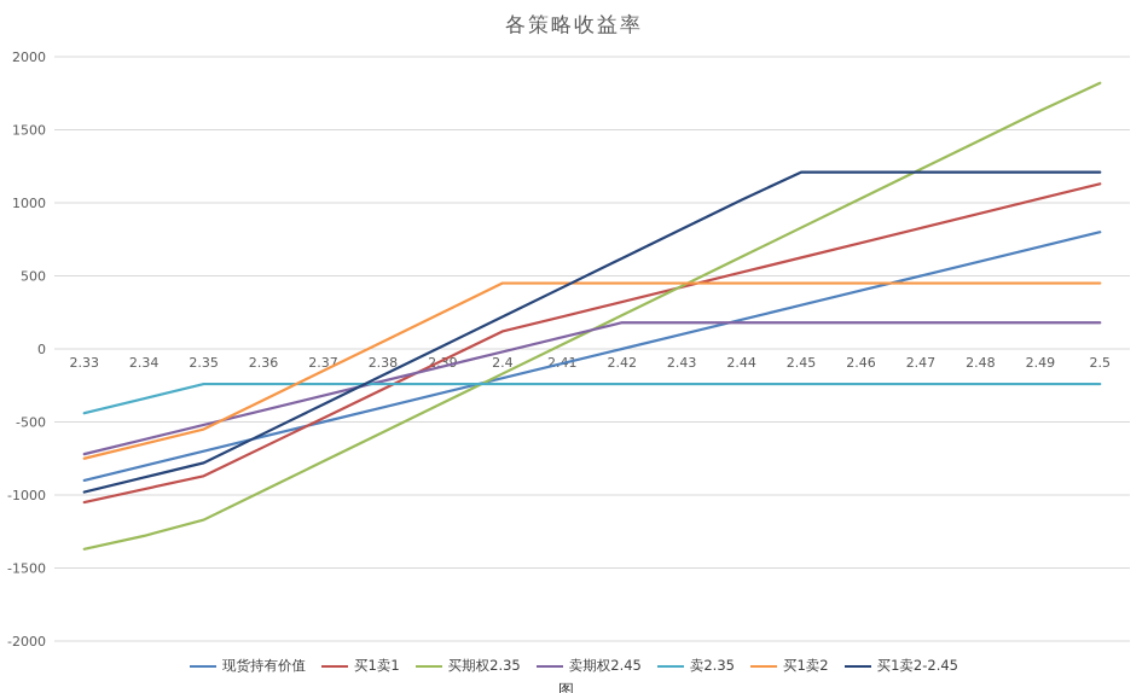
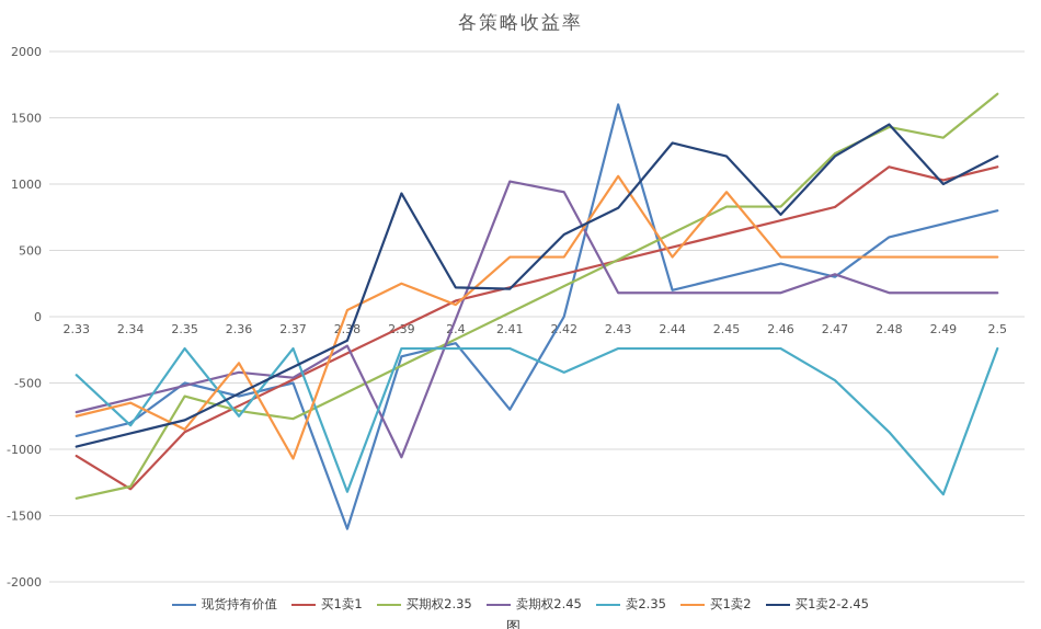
买1卖1/2.34: -960 -> -1300
卖2.35/2.34: -340 -> -820
现货持有价值/2.35: -700 -> -500
买期权2.35/2.35: -1170 -> -600
买1卖2/2.35: -550 -> -850
买期权2.35/2.36: -970 -> -710
卖2.35/2.36: -240 -> -750
卖期权2.45/2.37: -320 -> -460
买1卖2/2.37: -150 -> -1070
现货持有价值/2.38: -400 -> -1600
卖2.35/2.38: -240 -> -1320
卖期权2.45/2.39: -120 -> -1060
买1卖2-2.45/2.39: 20 -> 930
买1卖2/2.4: 450 -> 90
现货持有价值/2.41: -100 -> -700
卖期权2.45/2.41: 80 -> 1020
买1卖2-2.45/2.41: 420 -> 210
卖期权2.45/2.42: 180 -> 940
卖2.35/2.42: -240 -> -420
现货持有价值/2.43: 100 -> 1600
买1卖2/2.43: 450 -> 1060
买1卖2-2.45/2.44: 1020 -> 1310
买1卖2/2.45: 450 -> 940
买期权2.35/2.46: 1030 -> 830
买1卖2-2.45/2.46: 1210 -> 770
现货持有价值/2.47: 500 -> 300
卖期权2.45/2.47: 180 -> 320
卖2.35/2.47: -240 -> -480
买1卖1/2.48: 930 -> 1130
卖2.35/2.48: -240 -> -870
买1卖2-2.45/2.48: 1210 -> 1450
买期权2.35/2.49: 1630 -> 1350
卖2.35/2.49: -240 -> -1340
买1卖2-2.45/2.49: 1210 -> 1000
买期权2.35/2.5: 1820 -> 1680
